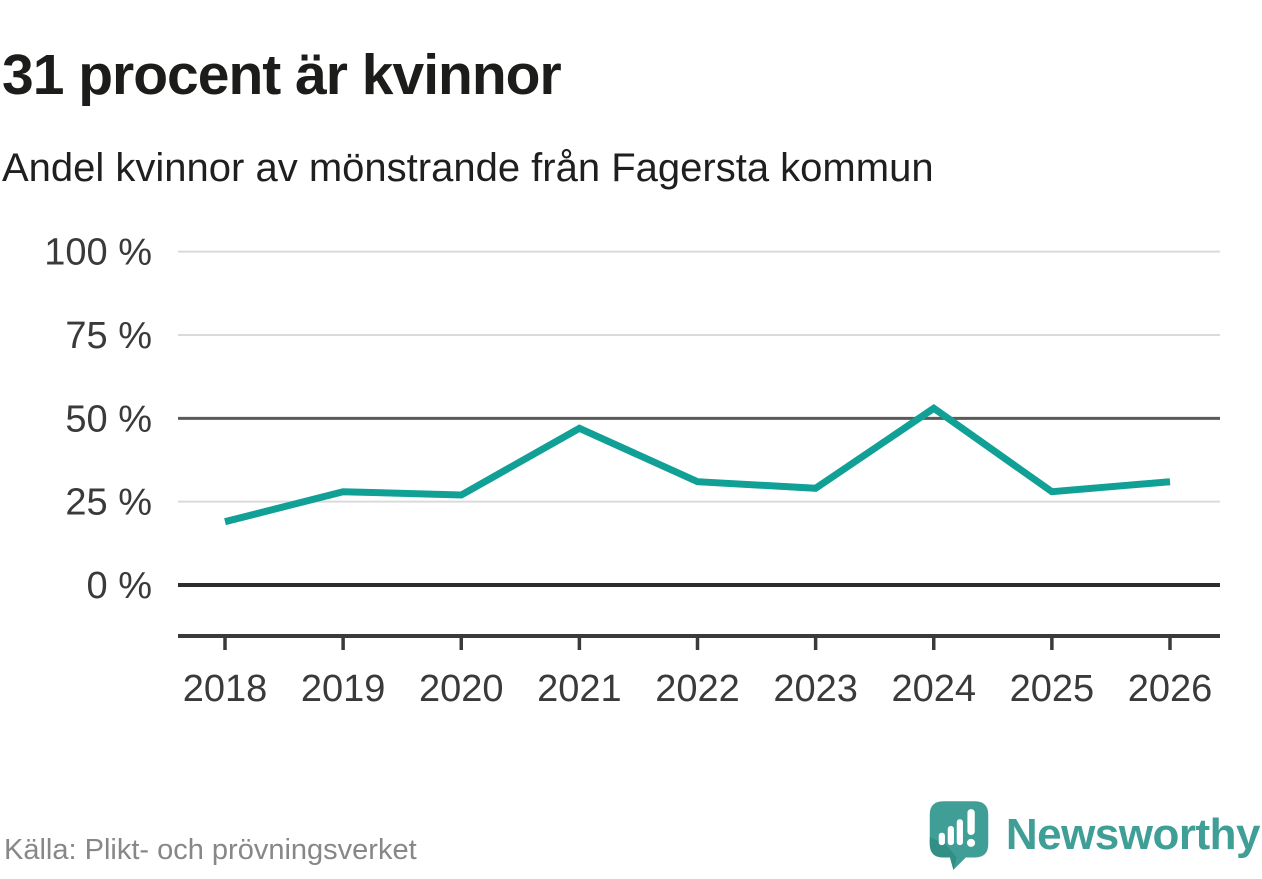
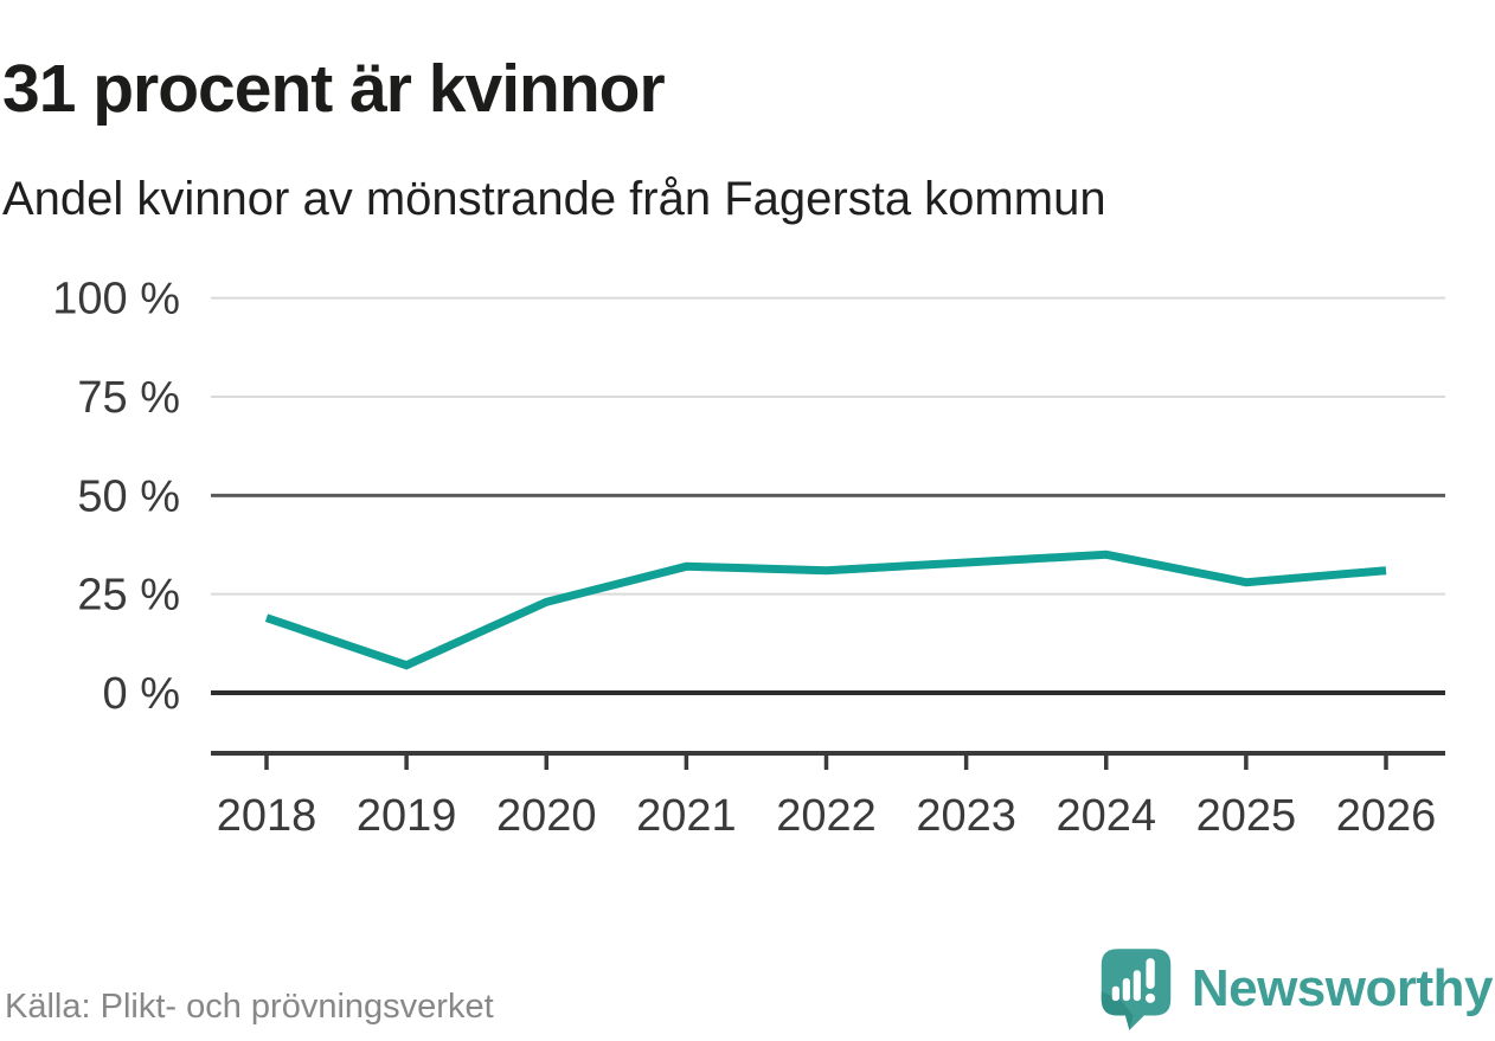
2019: 28% -> 7%
2020: 27% -> 23%
2021: 47% -> 32%
2023: 29% -> 33%
2024: 53% -> 35%
